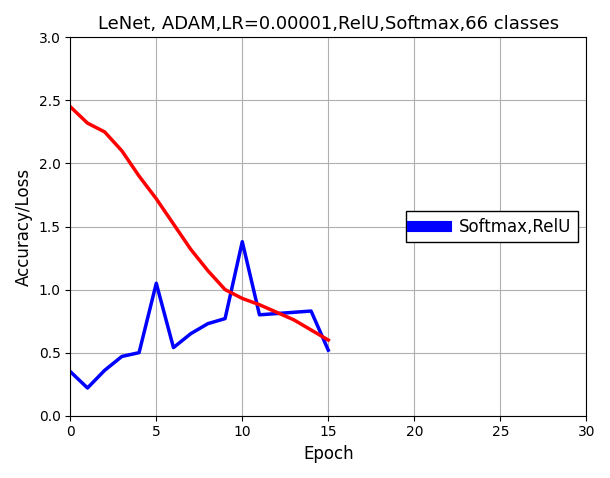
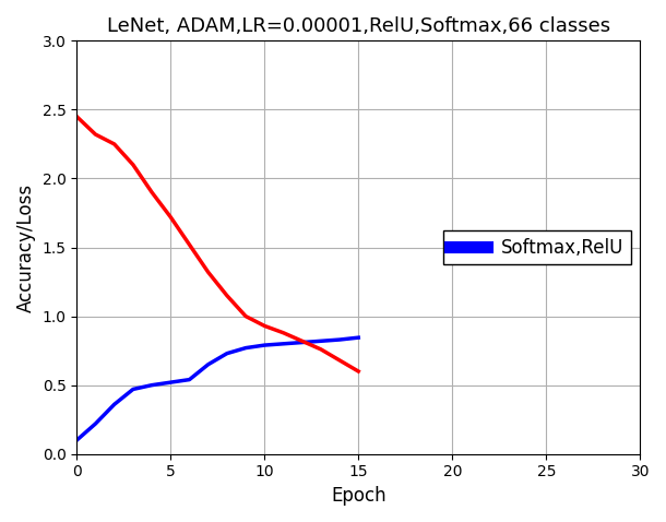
Softmax,RelU/0: 0.35 -> 0.10
Softmax,RelU/5: 1.05 -> 0.52
Softmax,RelU/10: 1.38 -> 0.79
Softmax,RelU/15: 0.52 -> 0.84
